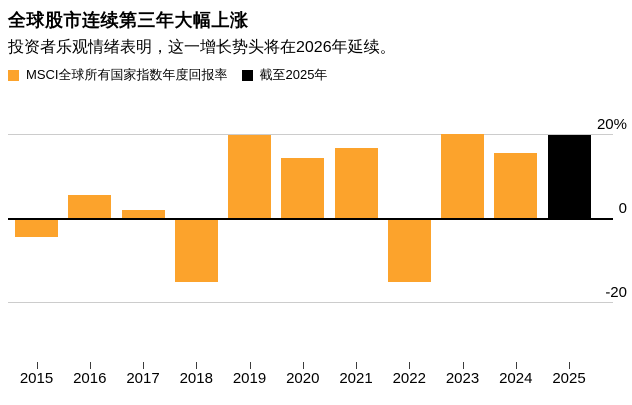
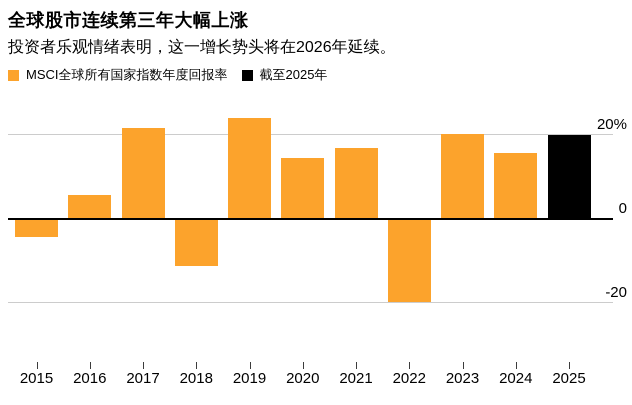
2017: 2% -> 22%
2018: -15% -> -11%
2019: 20% -> 24%
2022: -15% -> -20%
